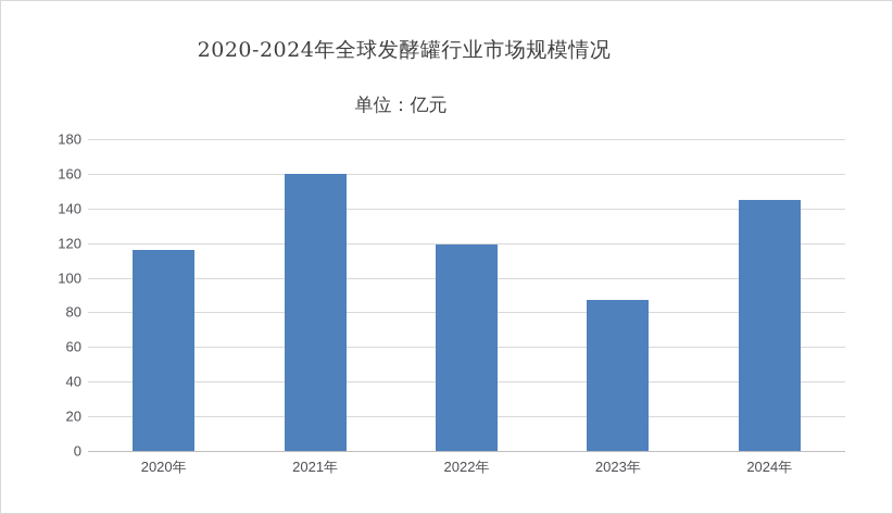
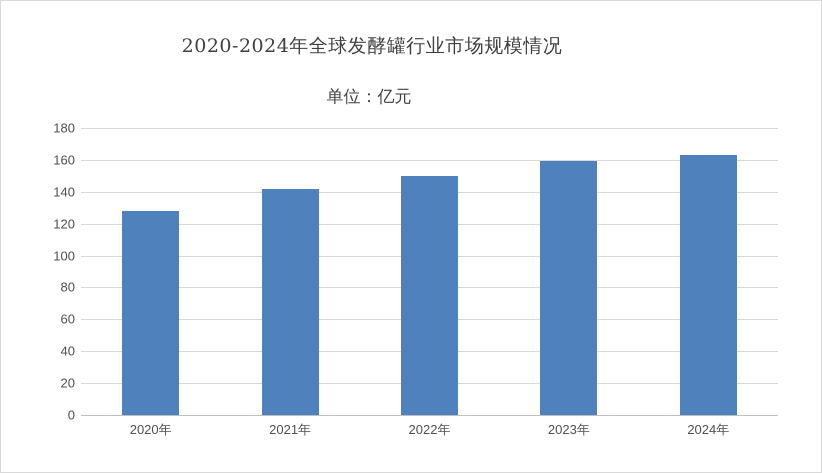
2020年: 116 -> 128
2021年: 160 -> 142
2022年: 119 -> 150
2023年: 87 -> 159
2024年: 145 -> 163
